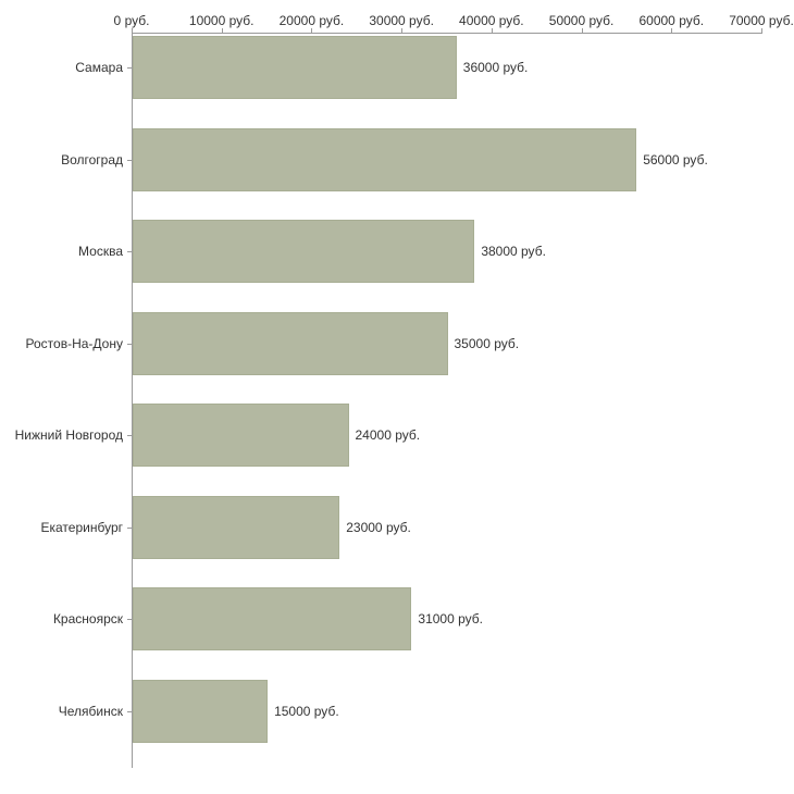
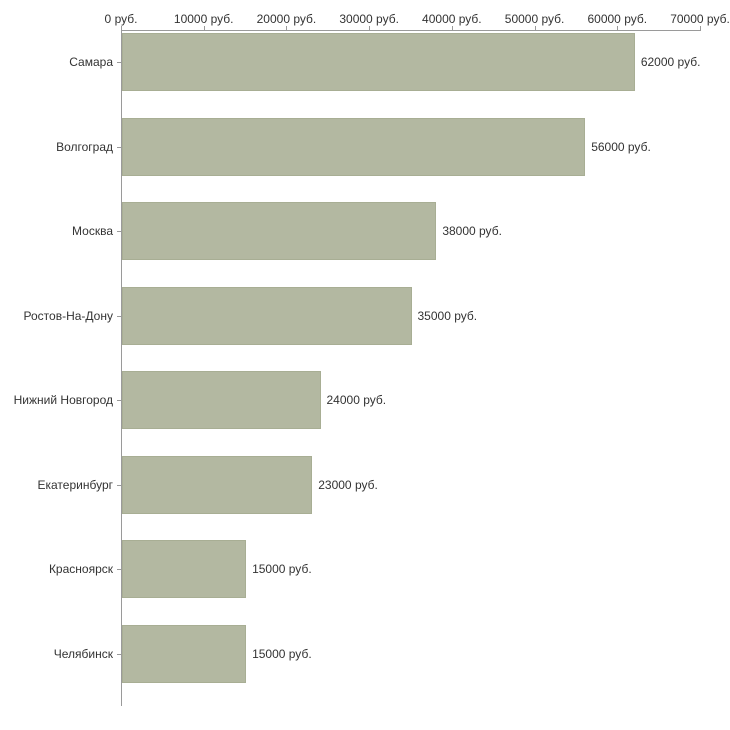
Самара: 36000 -> 62000
Красноярск: 31000 -> 15000
